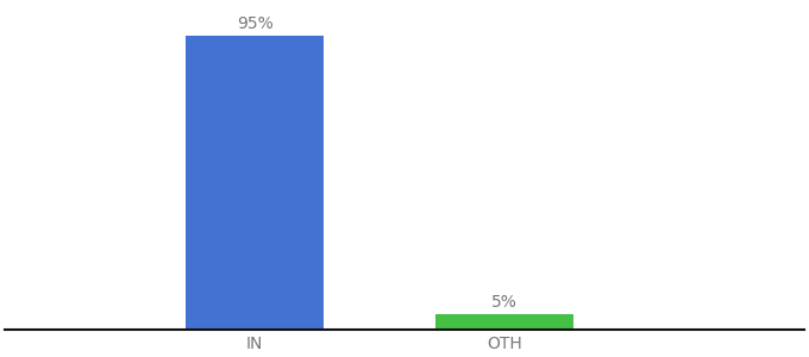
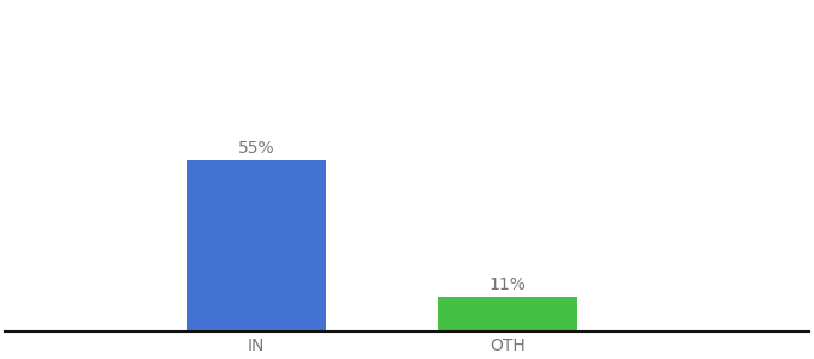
IN: 95% -> 55%
OTH: 5% -> 11%
